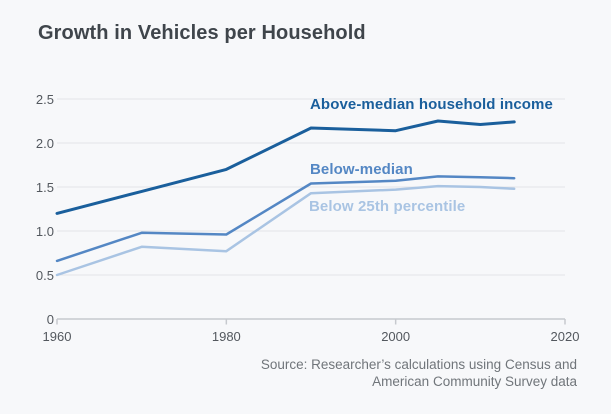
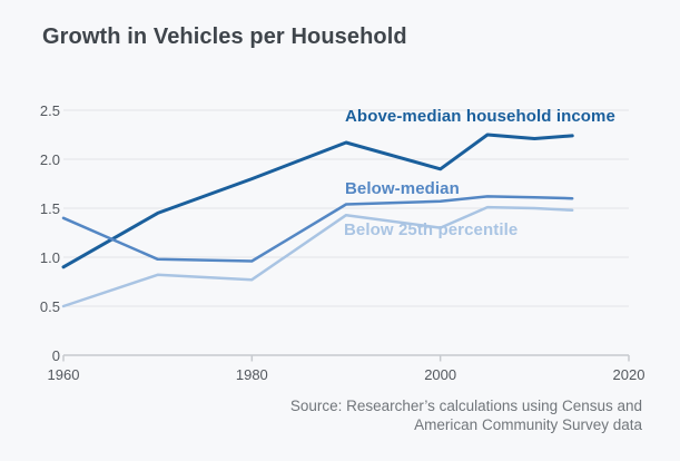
Above-median household income/1960: 1.2 -> 0.9
Below-median/1960: 0.7 -> 1.4
Above-median household income/1980: 1.7 -> 1.8
Above-median household income/2000: 2.1 -> 1.9
Below 25th percentile/2000: 1.5 -> 1.3
